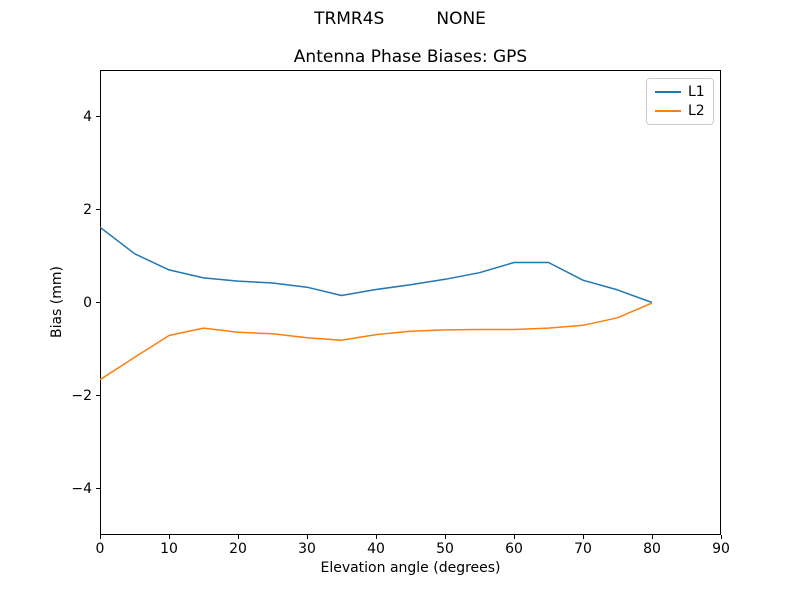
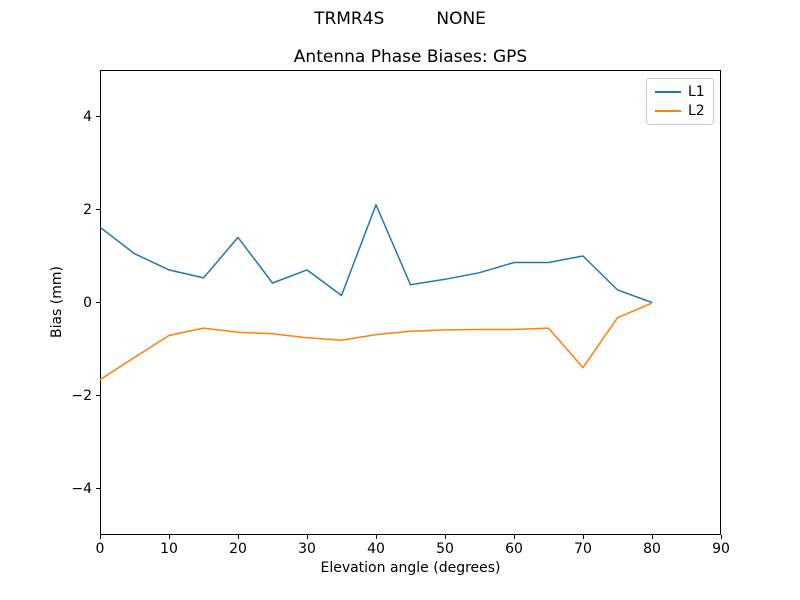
L1/20: 0.5 -> 1.4
L1/30: 0.3 -> 0.7
L1/40: 0.3 -> 2.1
L1/70: 0.5 -> 1.0
L2/70: -0.5 -> -1.4
